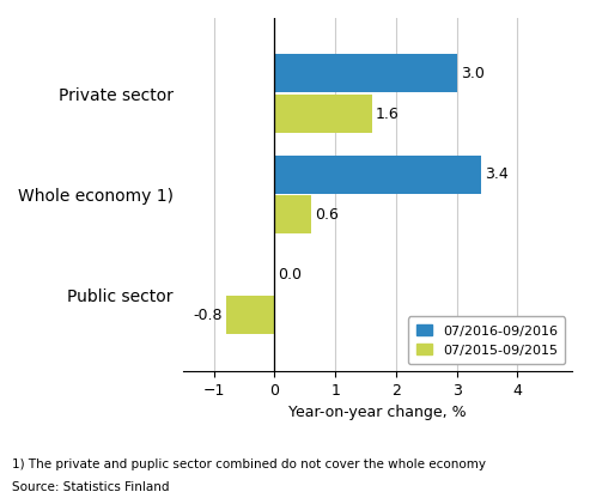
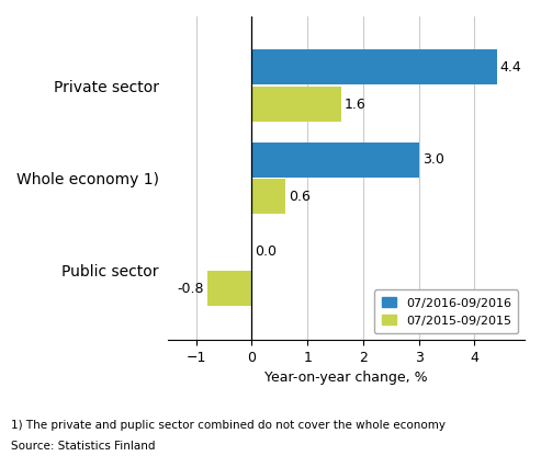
07/2016-09/2016/Private sector: 3.0 -> 4.4
07/2016-09/2016/Whole economy 1): 3.4 -> 3.0
